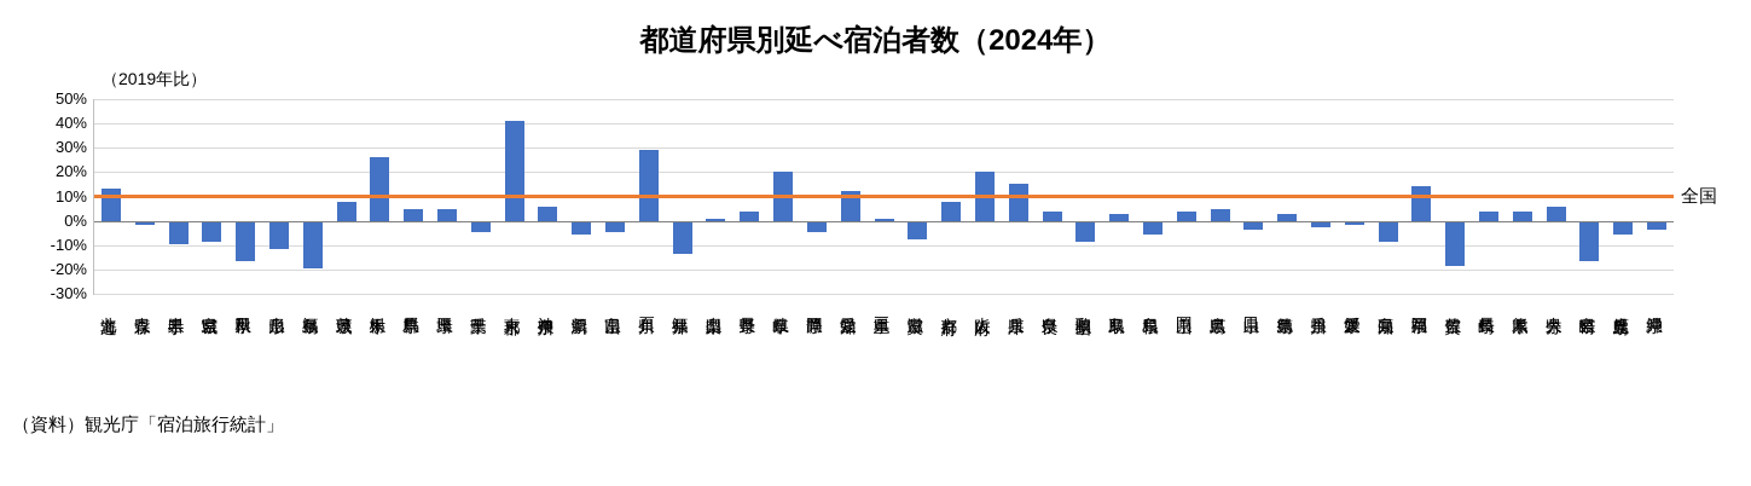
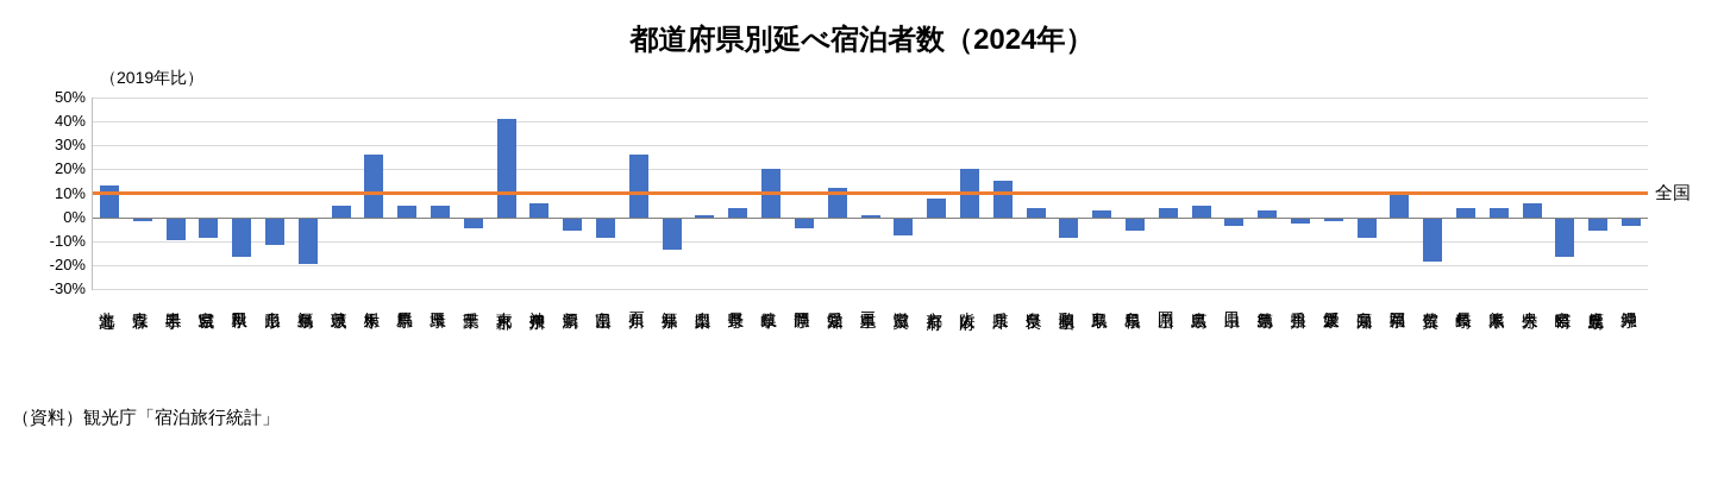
茨城県: 8% -> 5%
富山県: -4% -> -8%
石川県: 29% -> 26%
福岡県: 14% -> 10%
